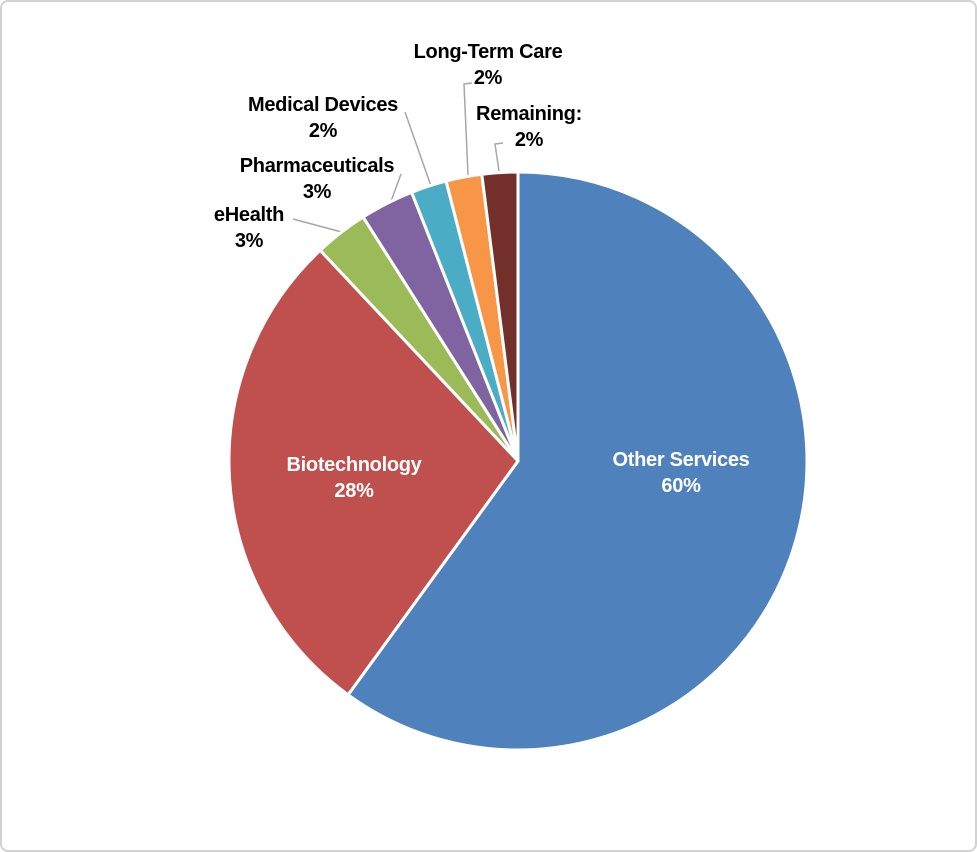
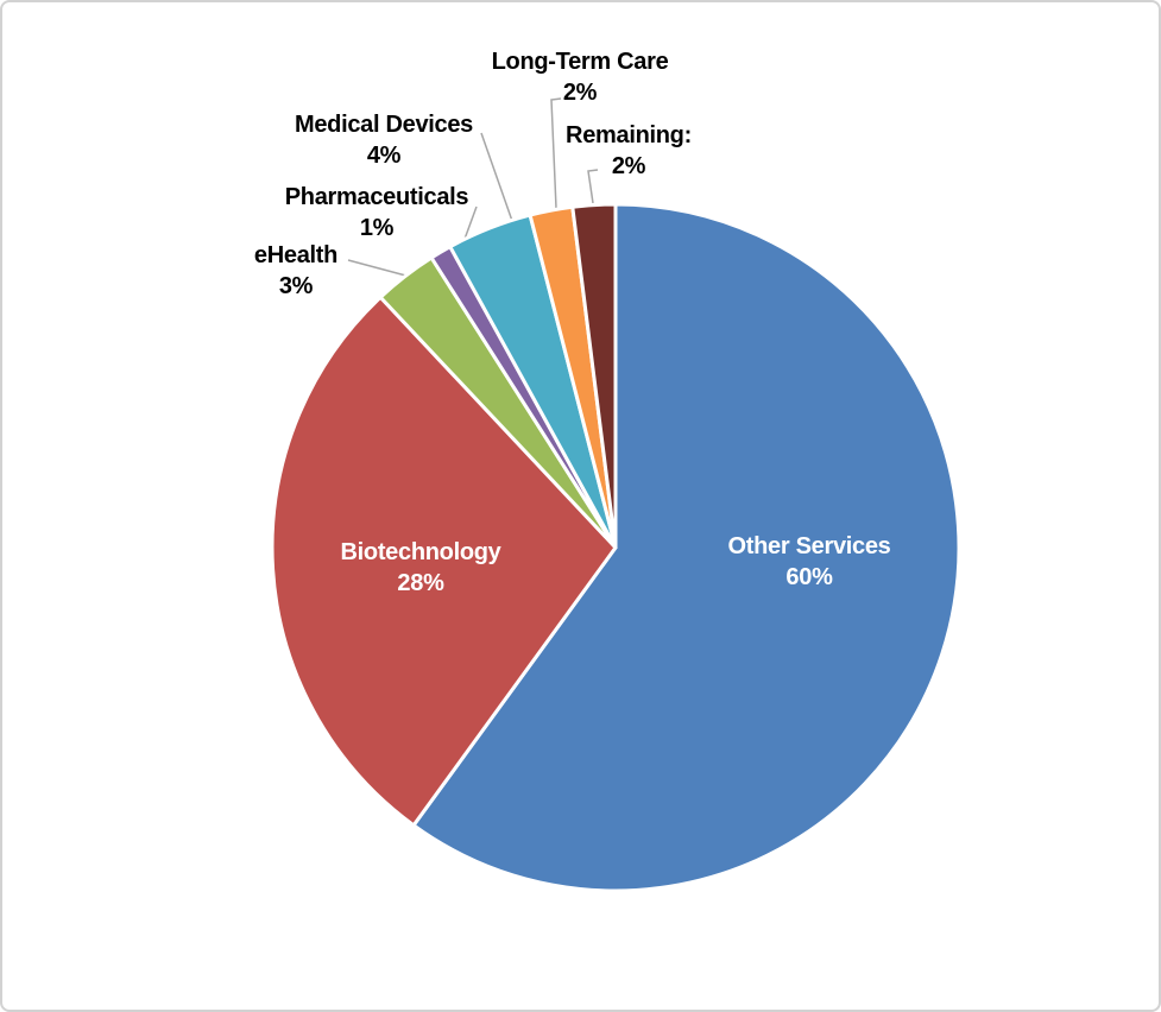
Pharmaceuticals: 3% -> 1%
Medical Devices: 2% -> 4%
